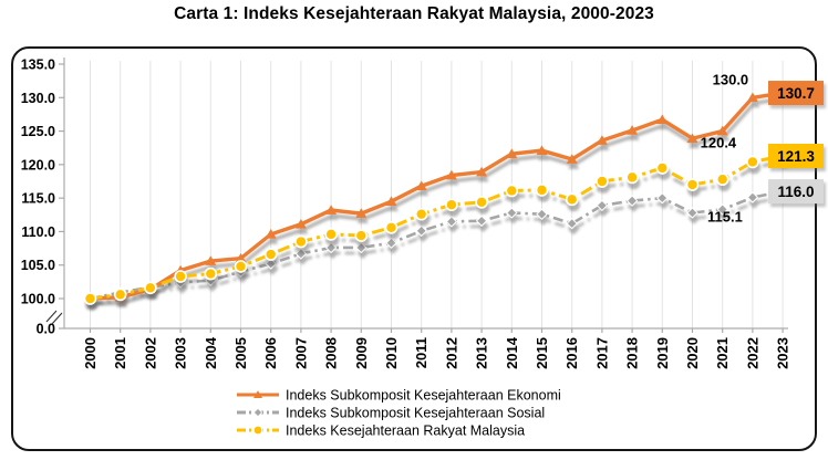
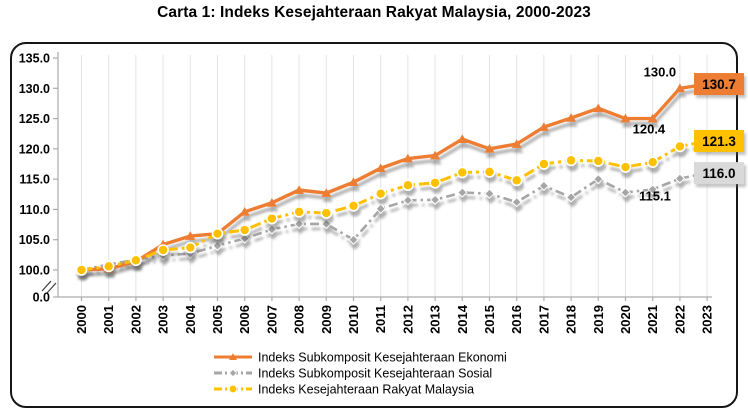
Indeks Kesejahteraan Rakyat Malaysia/2005: 105 -> 106
Indeks Subkomposit Kesejahteraan Sosial/2010: 108 -> 105
Indeks Subkomposit Kesejahteraan Ekonomi/2015: 122 -> 120
Indeks Subkomposit Kesejahteraan Sosial/2018: 115 -> 112
Indeks Kesejahteraan Rakyat Malaysia/2019: 120 -> 118
Indeks Subkomposit Kesejahteraan Ekonomi/2020: 124 -> 125
